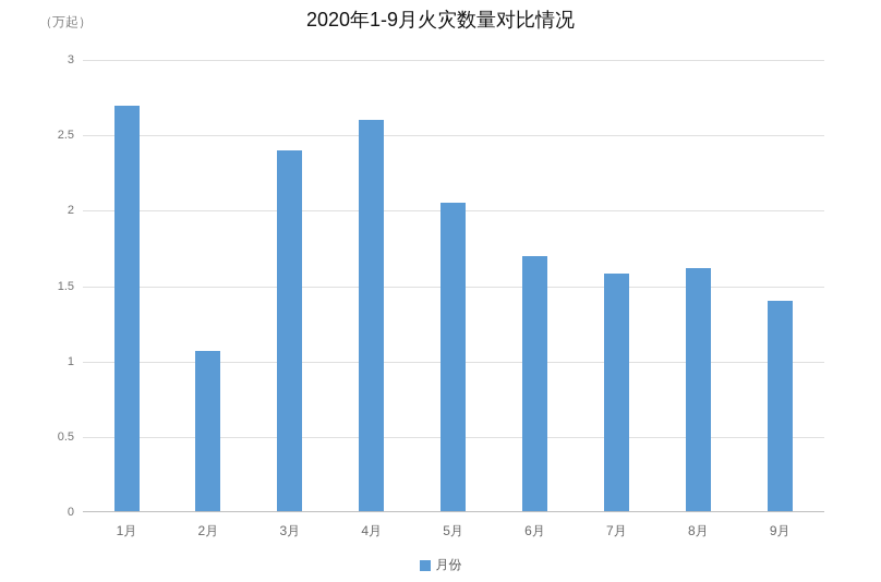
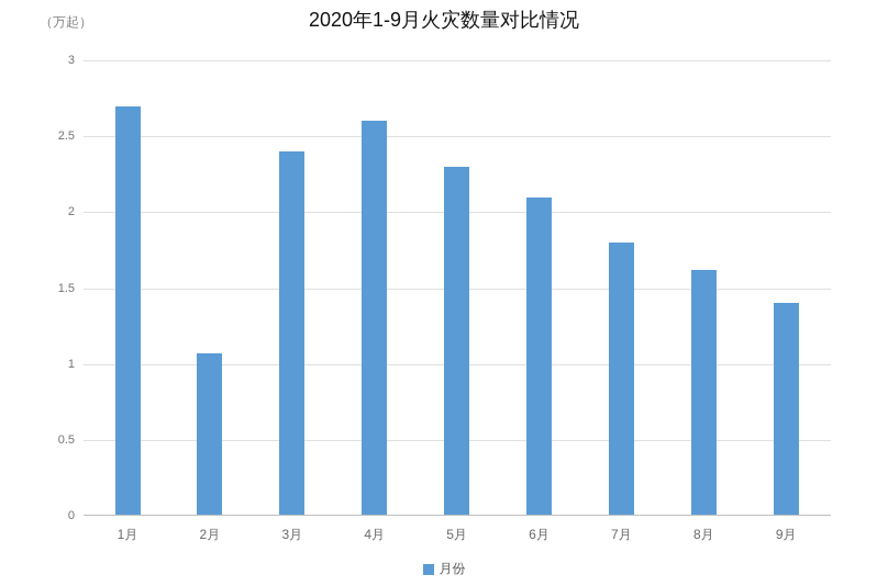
5月: 2.05 -> 2.30
6月: 1.70 -> 2.10
7月: 1.58 -> 1.80
